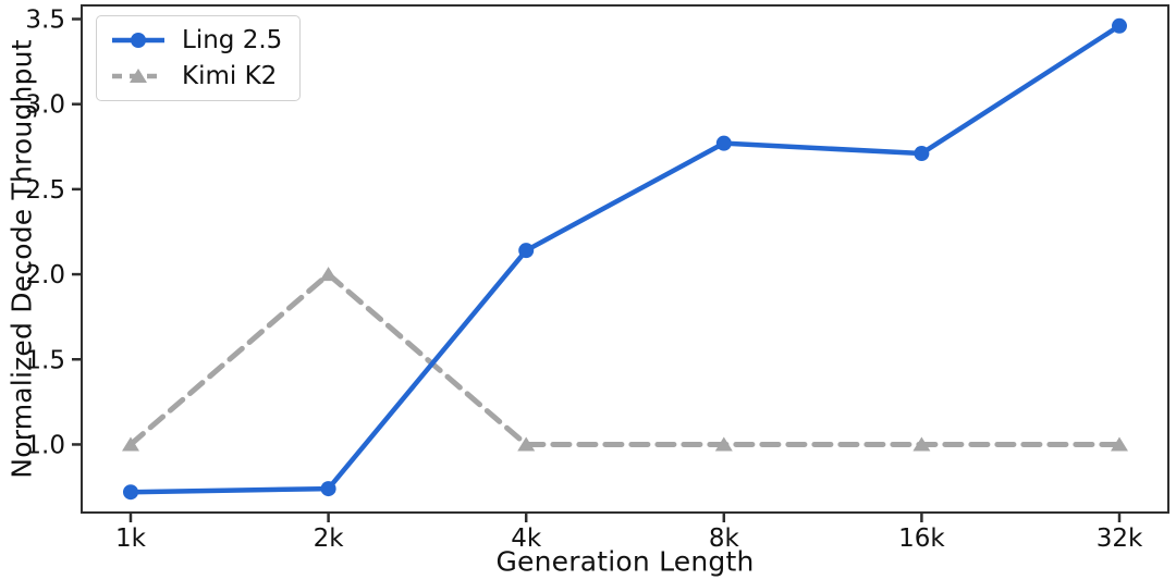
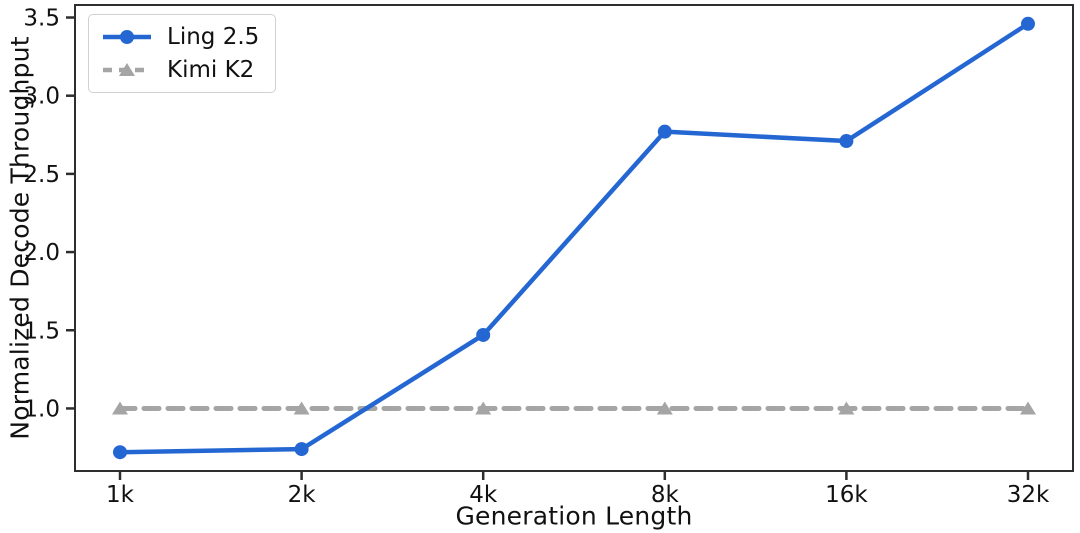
Kimi K2/2k: 2 -> 1
Ling 2.5/4k: 2.14 -> 1.47
